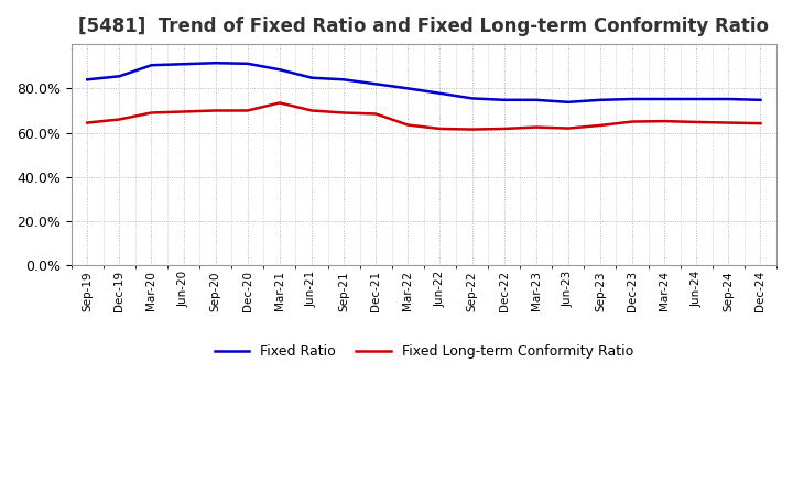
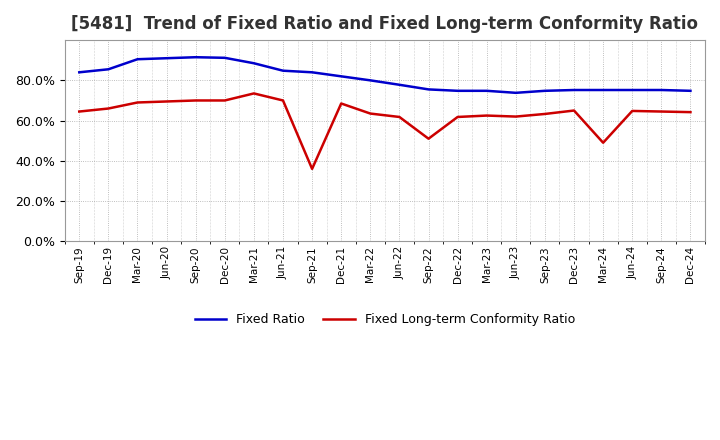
Fixed Long-term Conformity Ratio/Sep-21: 69.0% -> 36.0%
Fixed Long-term Conformity Ratio/Sep-22: 61.5% -> 51.0%
Fixed Long-term Conformity Ratio/Mar-24: 65.2% -> 49.0%
